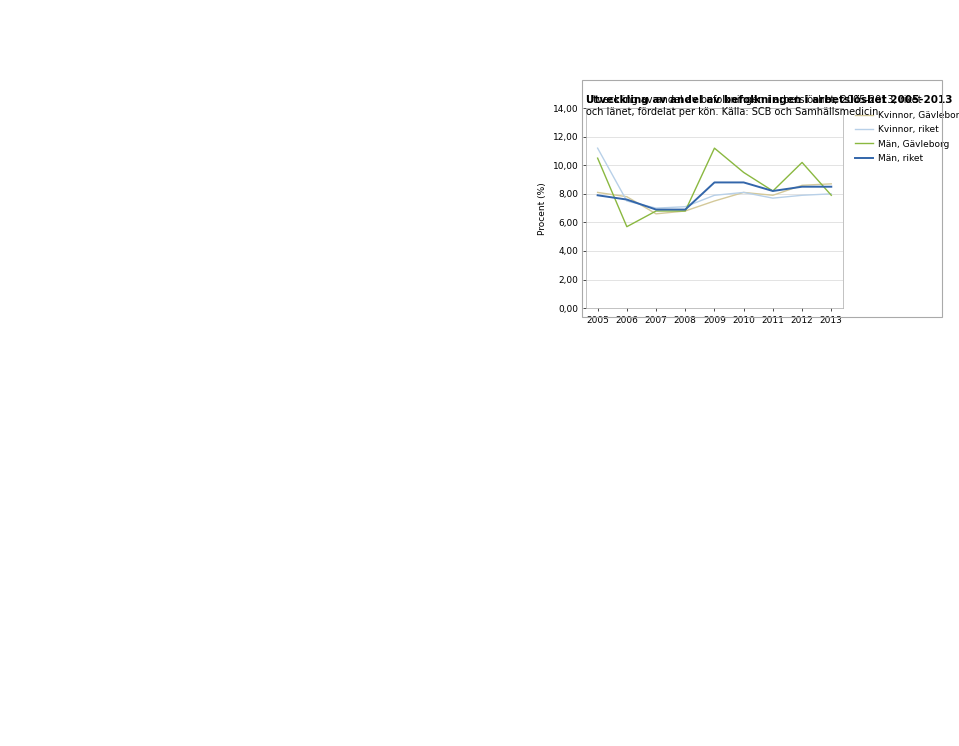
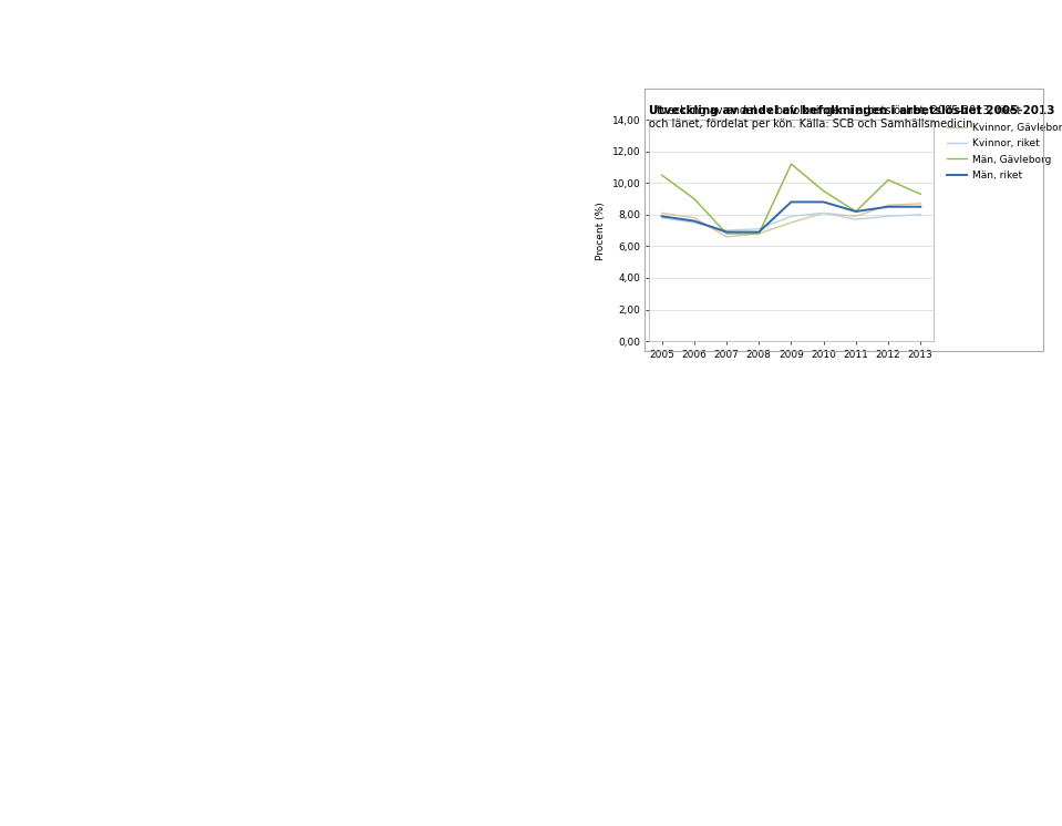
Kvinnor, riket/2005: 11,2 -> 7,8
Män, Gävleborg/2006: 5,7 -> 9,0
Män, Gävleborg/2013: 7,9 -> 9,3
